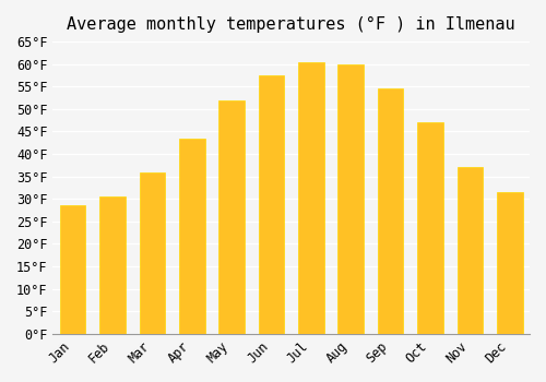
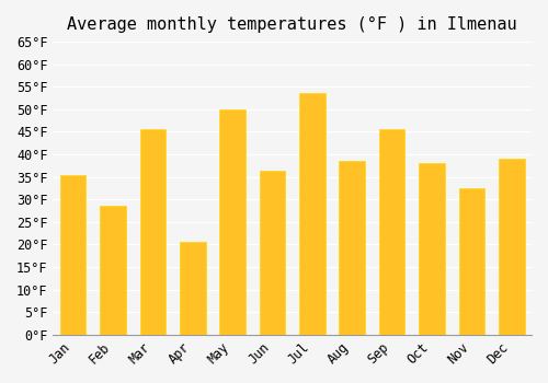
Jan: 28.5°F -> 35.5°F
Feb: 30.5°F -> 28.5°F
Mar: 36.0°F -> 45.5°F
Apr: 43.5°F -> 20.5°F
May: 52.0°F -> 50.0°F
Jun: 57.5°F -> 36.5°F
Jul: 60.5°F -> 53.5°F
Aug: 60.0°F -> 38.5°F
Sep: 54.5°F -> 45.5°F
Oct: 47.0°F -> 38.0°F
Nov: 37.0°F -> 32.5°F
Dec: 31.5°F -> 39.0°F
